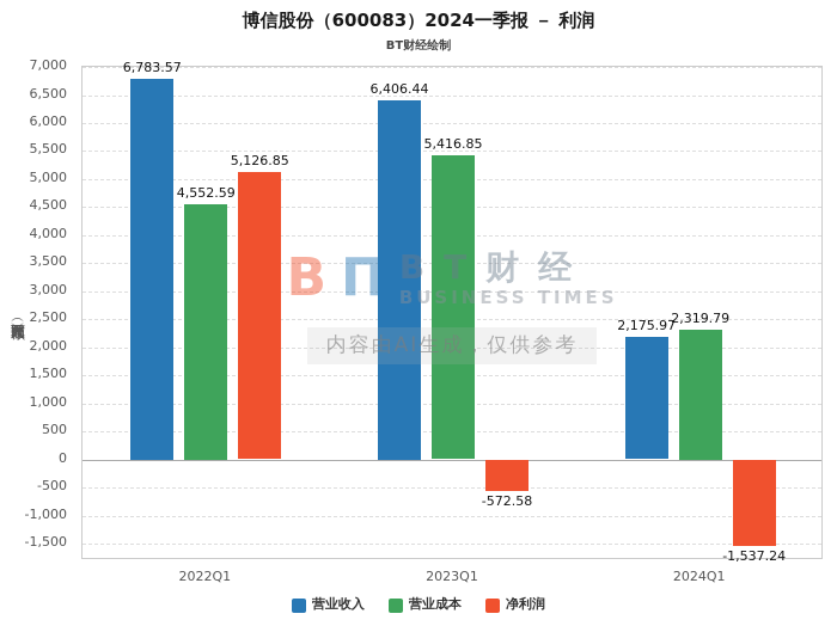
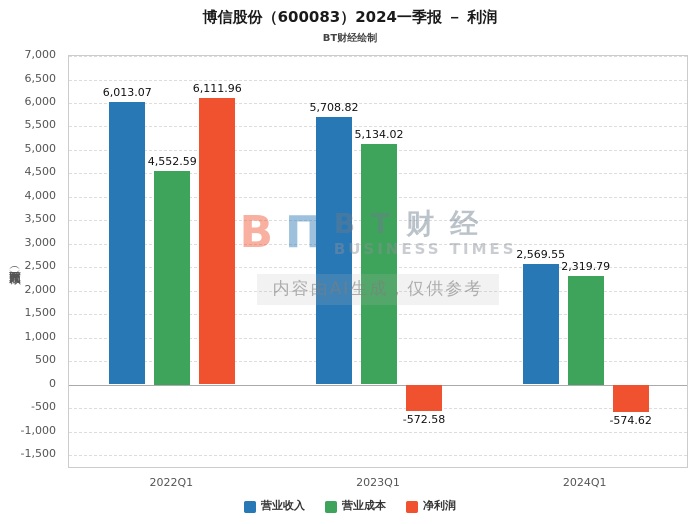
营业收入/2022Q1: 6,783.57 -> 6,013.07
净利润/2022Q1: 5,126.85 -> 6,111.96
营业收入/2023Q1: 6,406.44 -> 5,708.82
营业成本/2023Q1: 5,416.85 -> 5,134.02
营业收入/2024Q1: 2,175.97 -> 2,569.55
净利润/2024Q1: -1,537.24 -> -574.62
